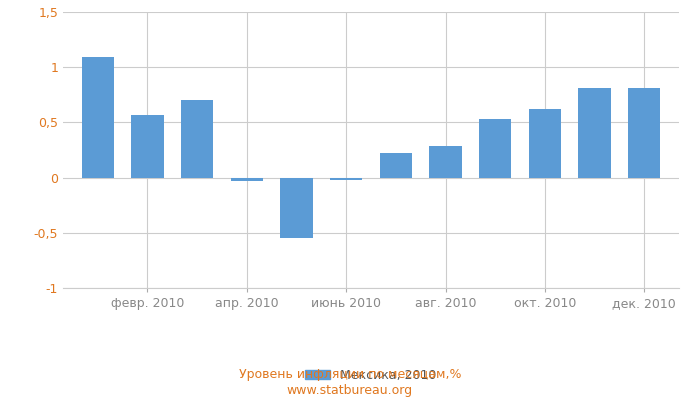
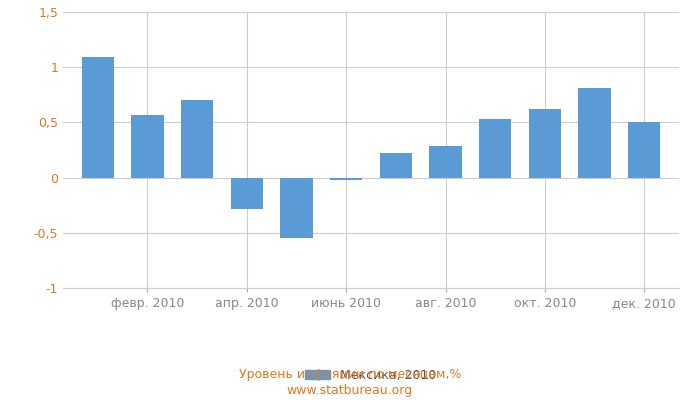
апр. 2010: -0,03 -> -0,28
дек. 2010: 0,81 -> 0,50
